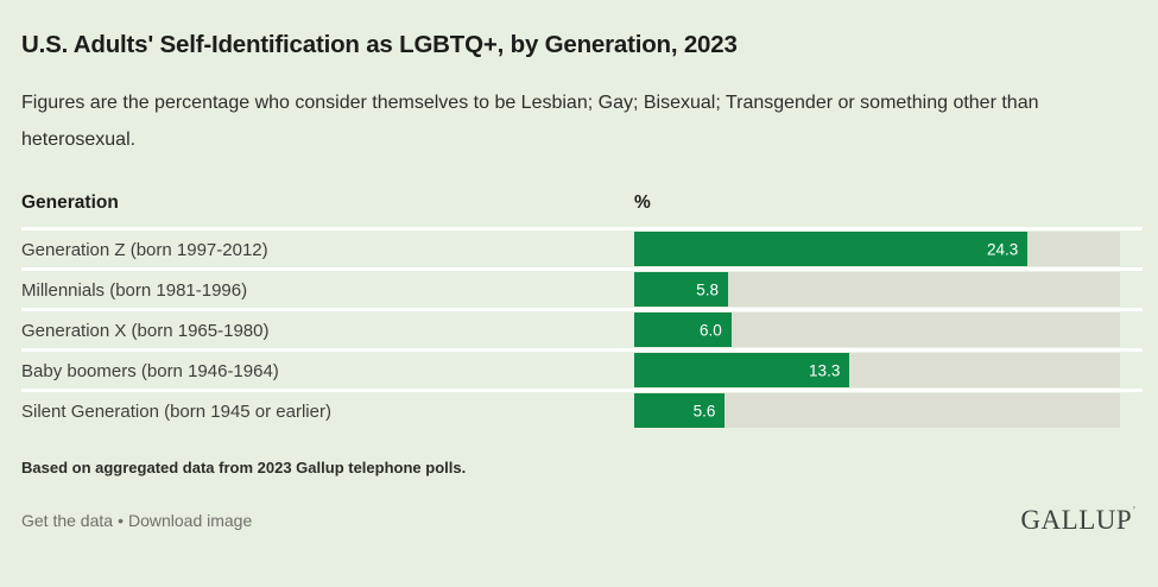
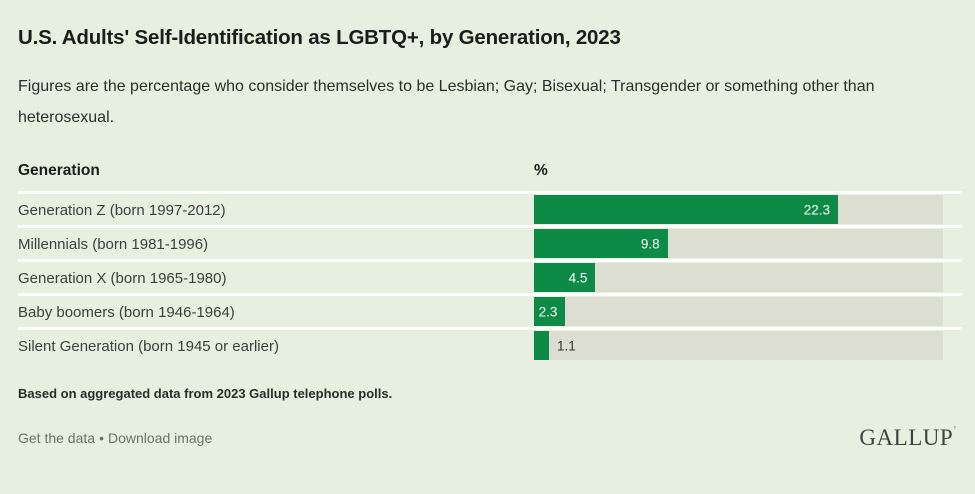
Generation Z (born 1997-2012): 24.3 -> 22.3
Millennials (born 1981-1996): 5.8 -> 9.8
Generation X (born 1965-1980): 6.0 -> 4.5
Baby boomers (born 1946-1964): 13.3 -> 2.3
Silent Generation (born 1945 or earlier): 5.6 -> 1.1
